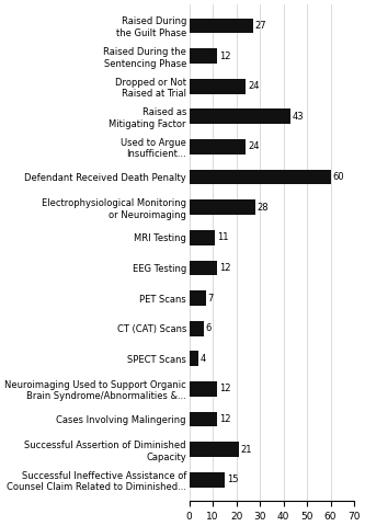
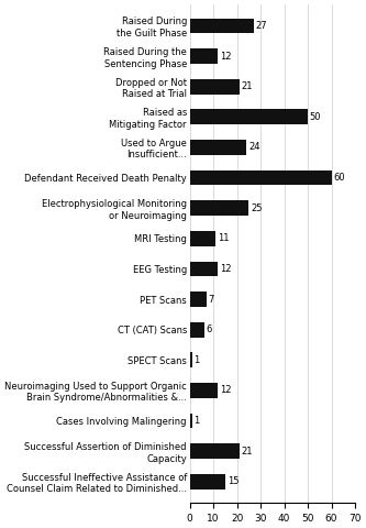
Dropped or Not Raised at Trial: 24 -> 21
Raised as Mitigating Factor: 43 -> 50
Electrophysiological Monitoring or Neuroimaging: 28 -> 25
SPECT Scans: 4 -> 1
Cases Involving Malingering: 12 -> 1
